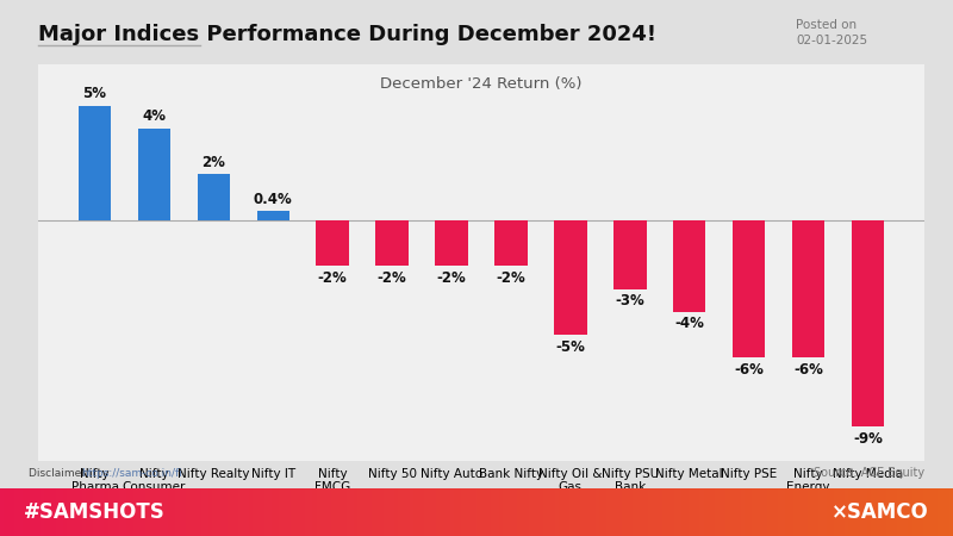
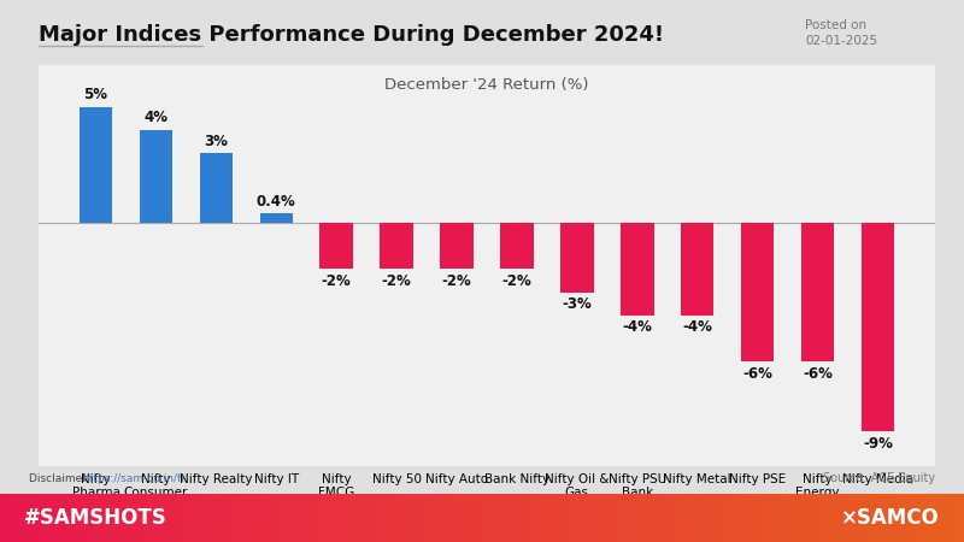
Nifty Realty: 2% -> 3%
Nifty Oil & Gas: -5% -> -3%
Nifty PSU Bank: -3% -> -4%
